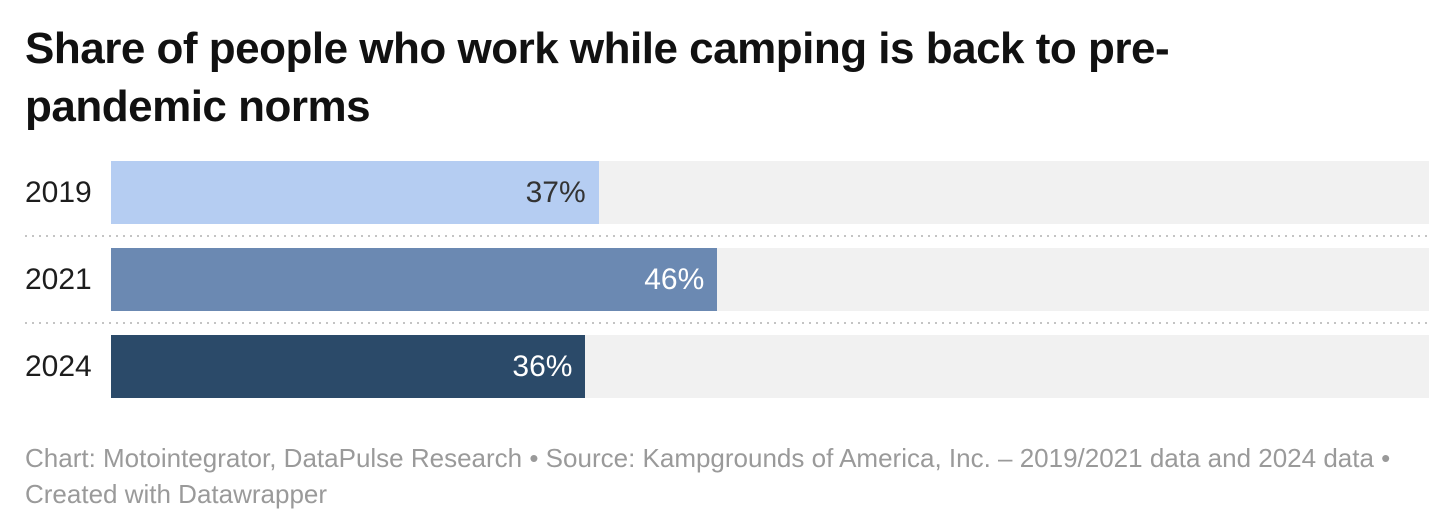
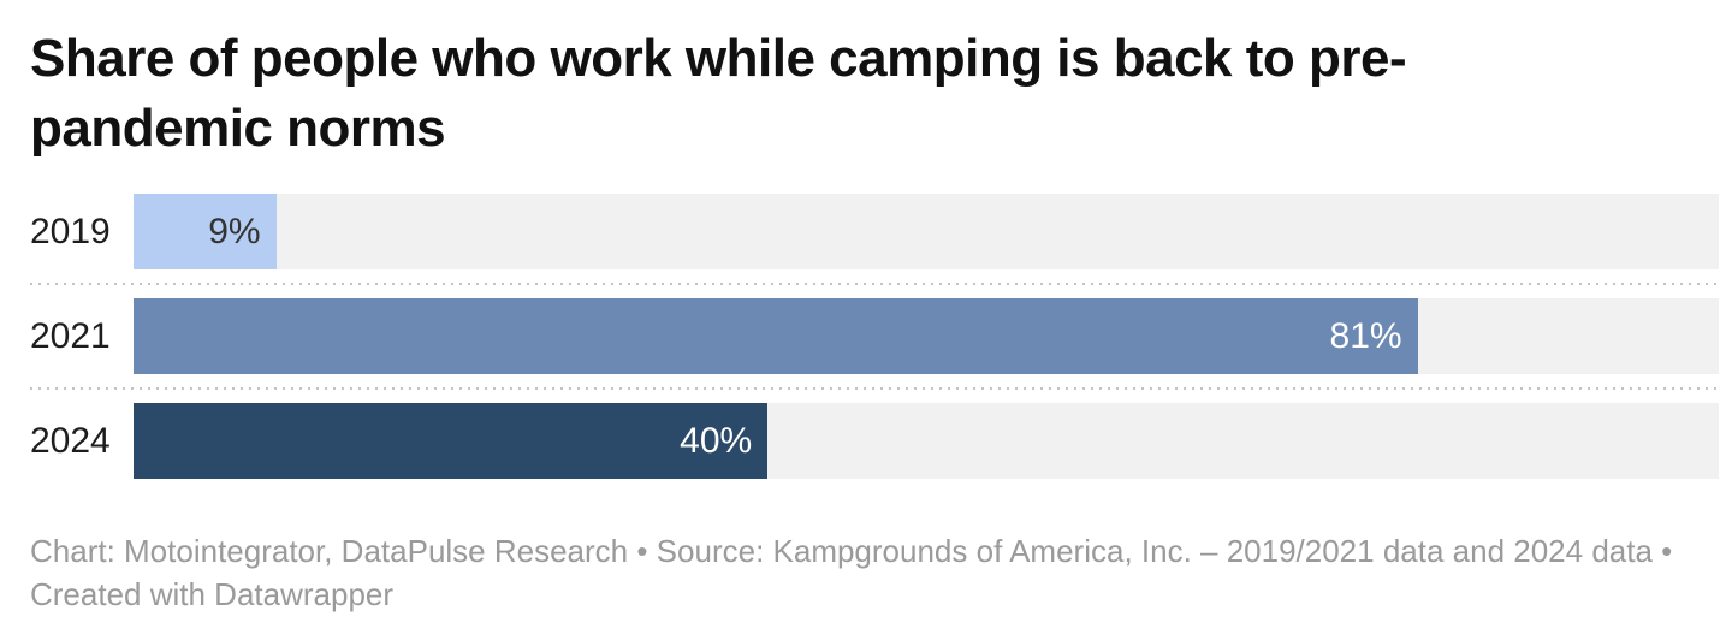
2019: 37% -> 9%
2021: 46% -> 81%
2024: 36% -> 40%
